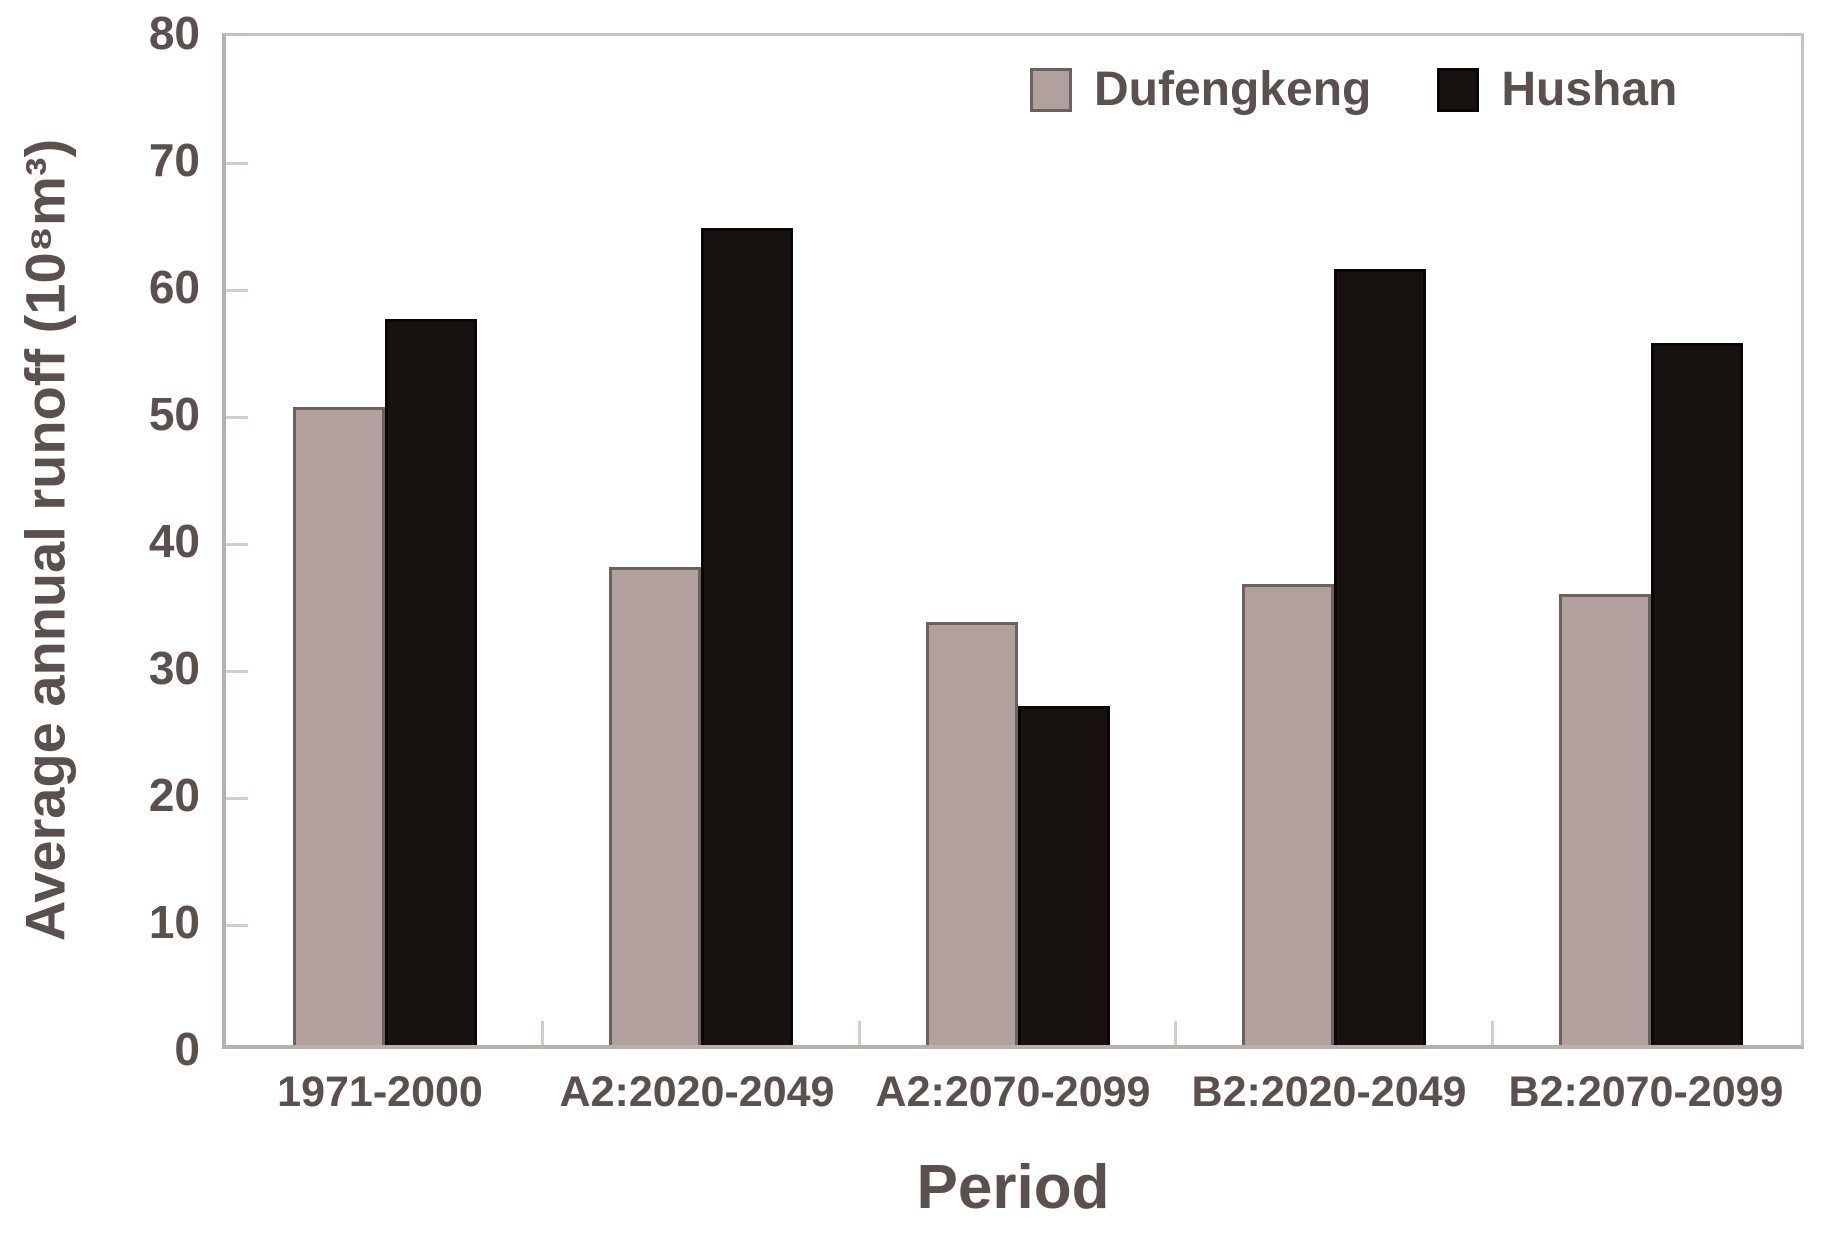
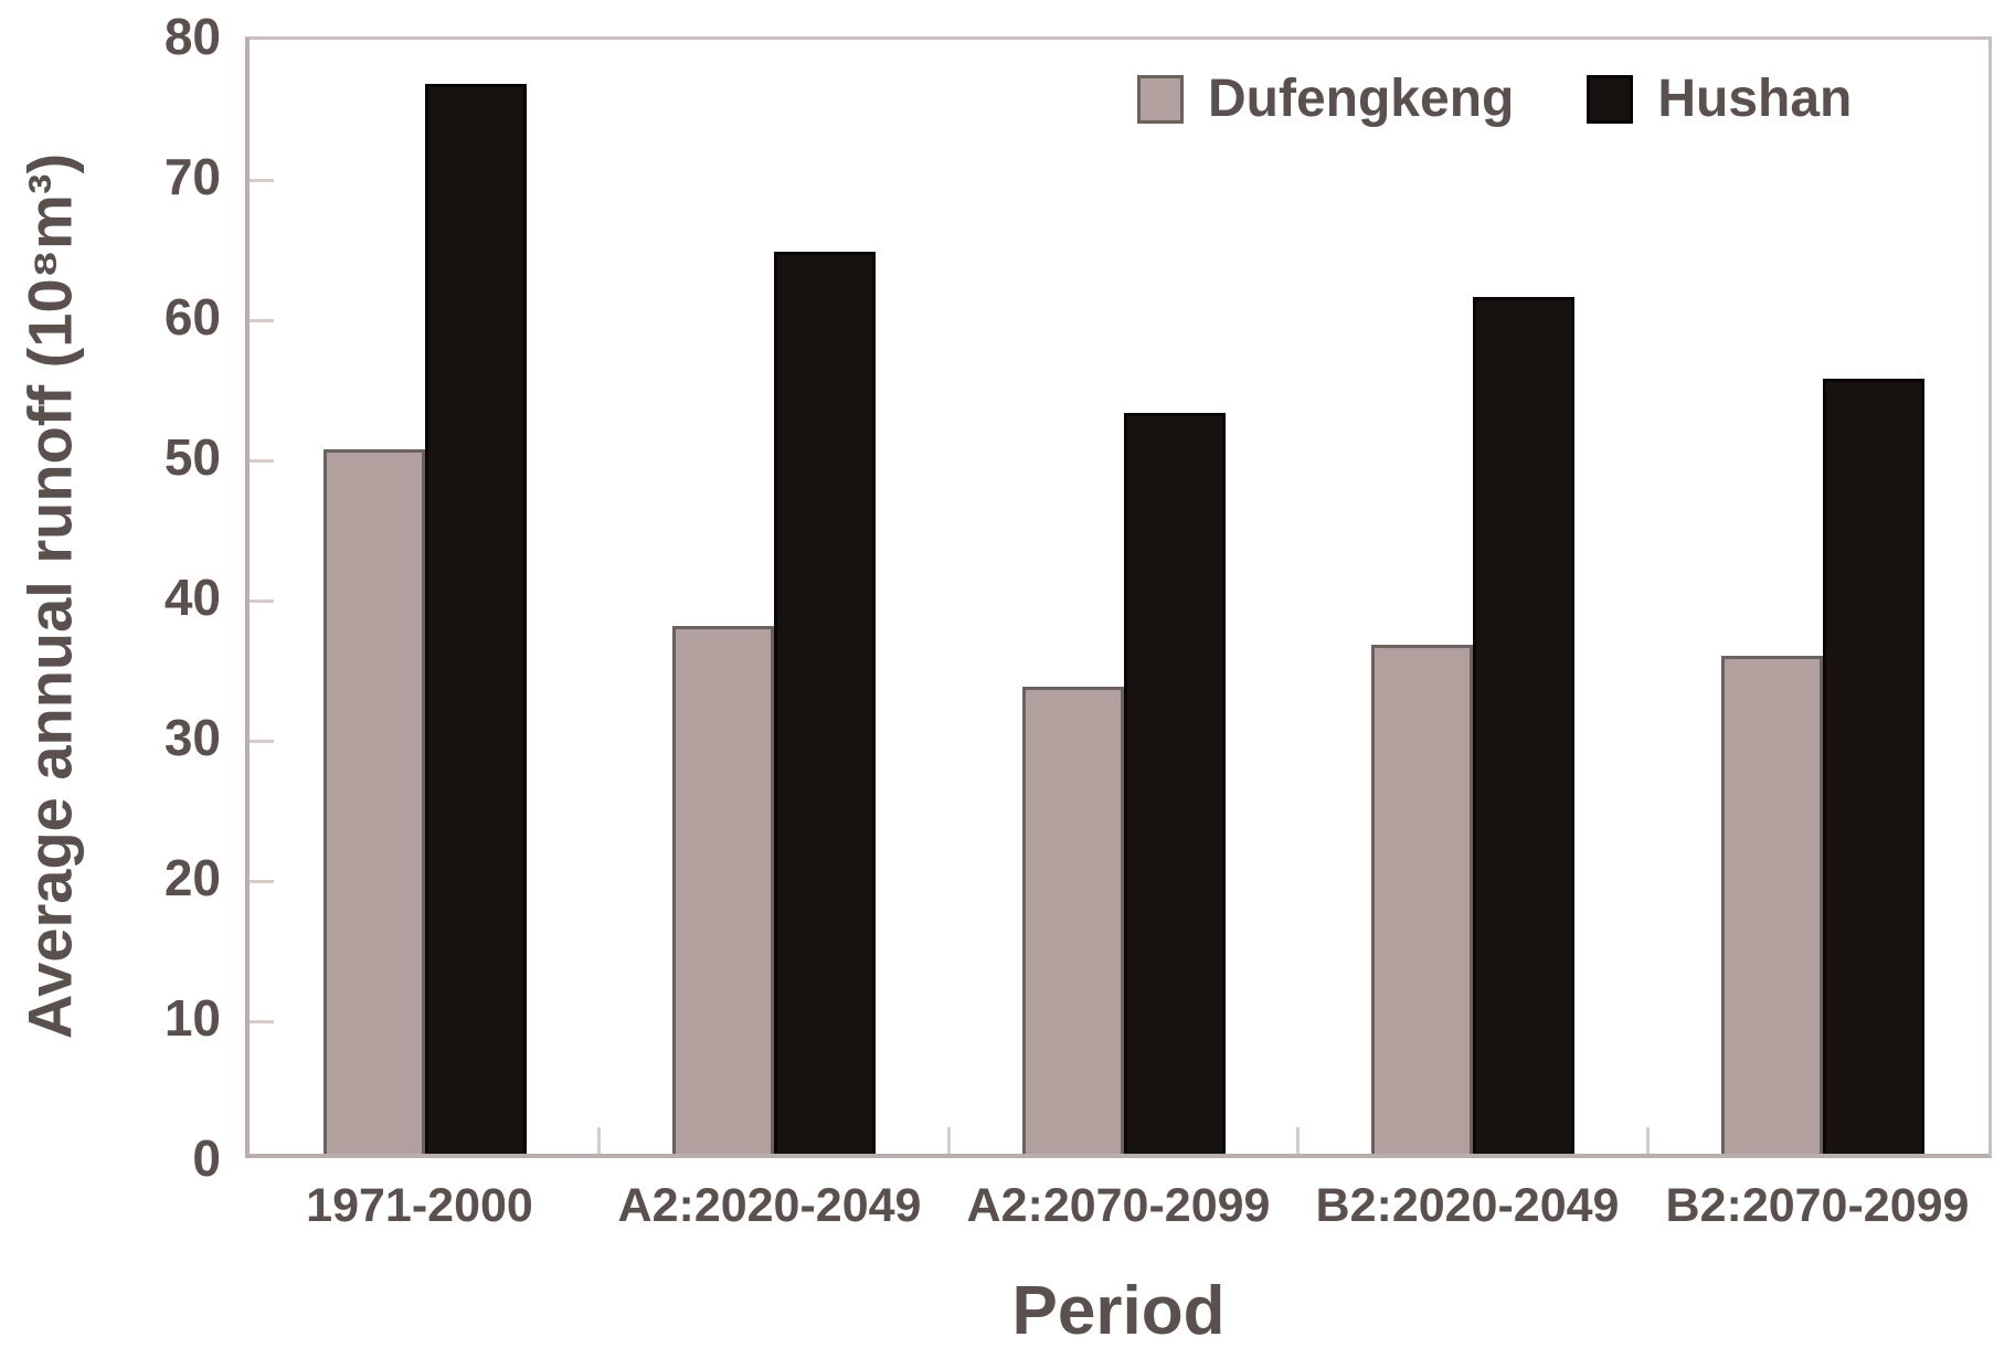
Hushan/1971-2000: 57.2 -> 76.3
Hushan/A2:2070-2099: 26.7 -> 52.8
